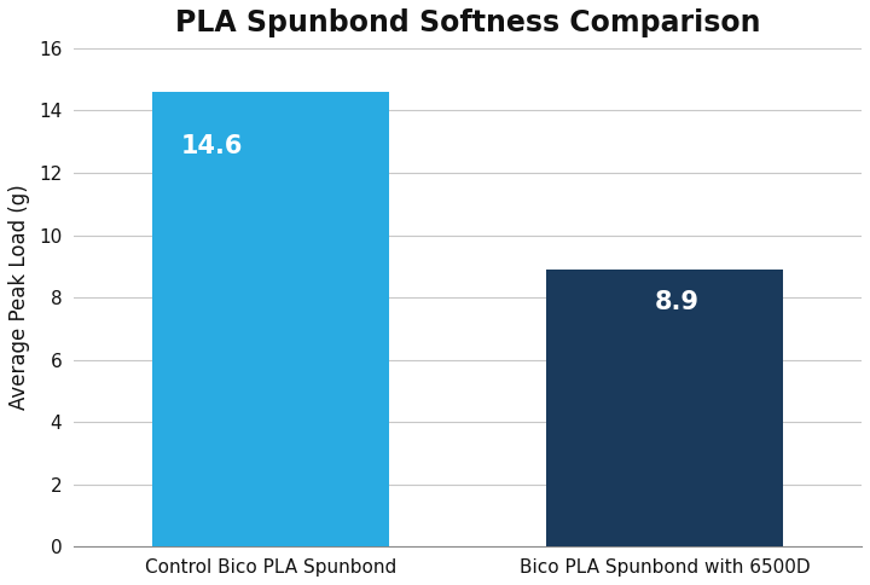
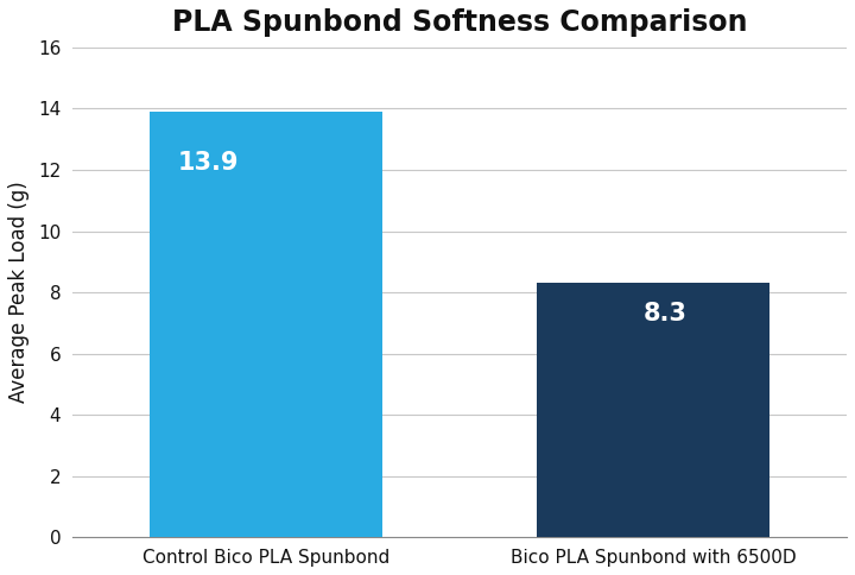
Control Bico PLA Spunbond: 14.6 -> 13.9
Bico PLA Spunbond with 6500D: 8.9 -> 8.3
